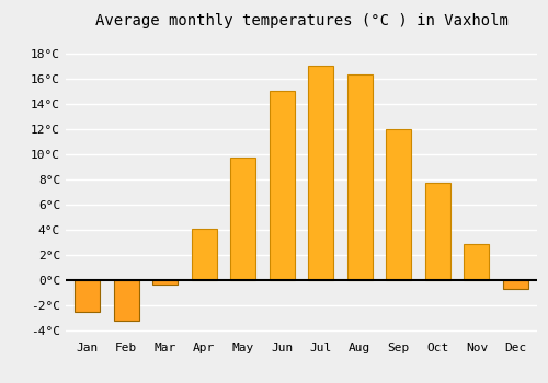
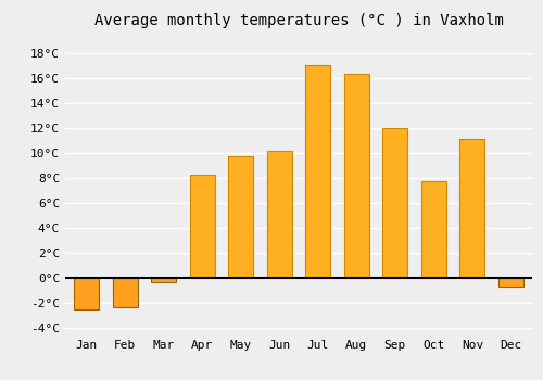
Feb: -3.2°C -> -2.3°C
Apr: 4.1°C -> 8.3°C
Jun: 15.0°C -> 10.2°C
Nov: 2.9°C -> 11.1°C
